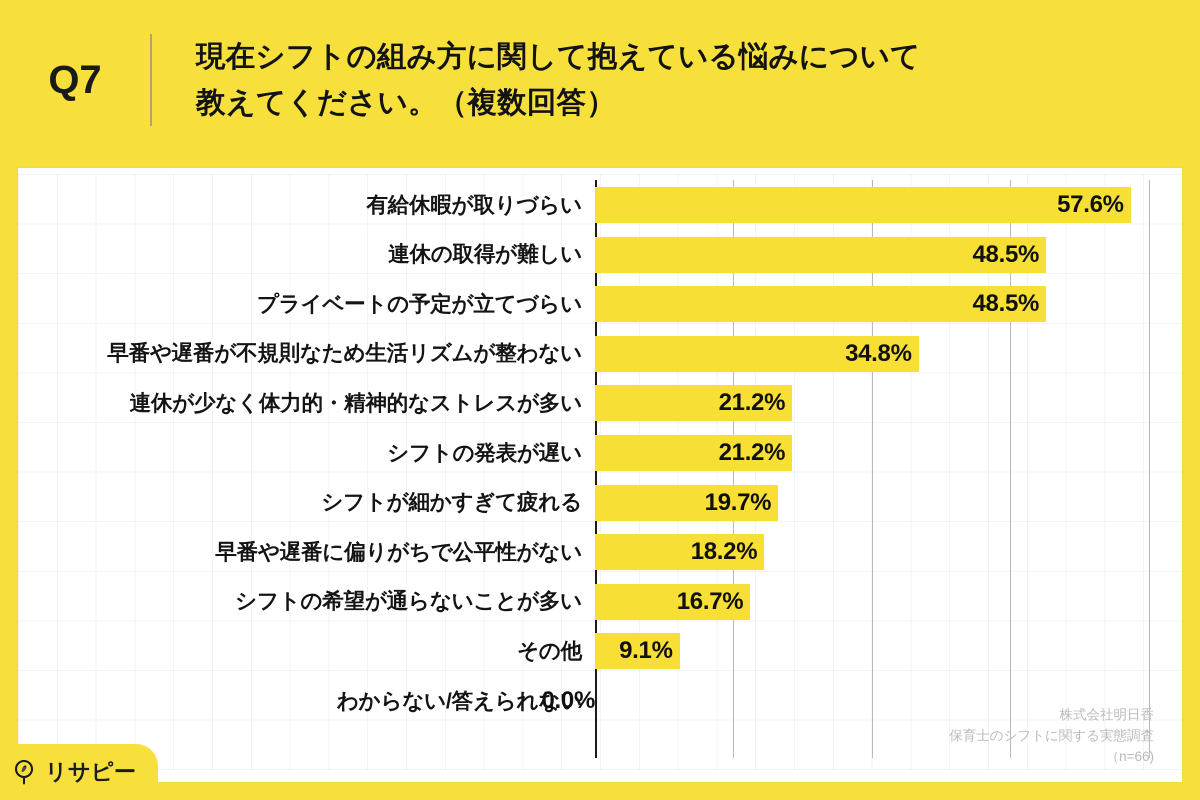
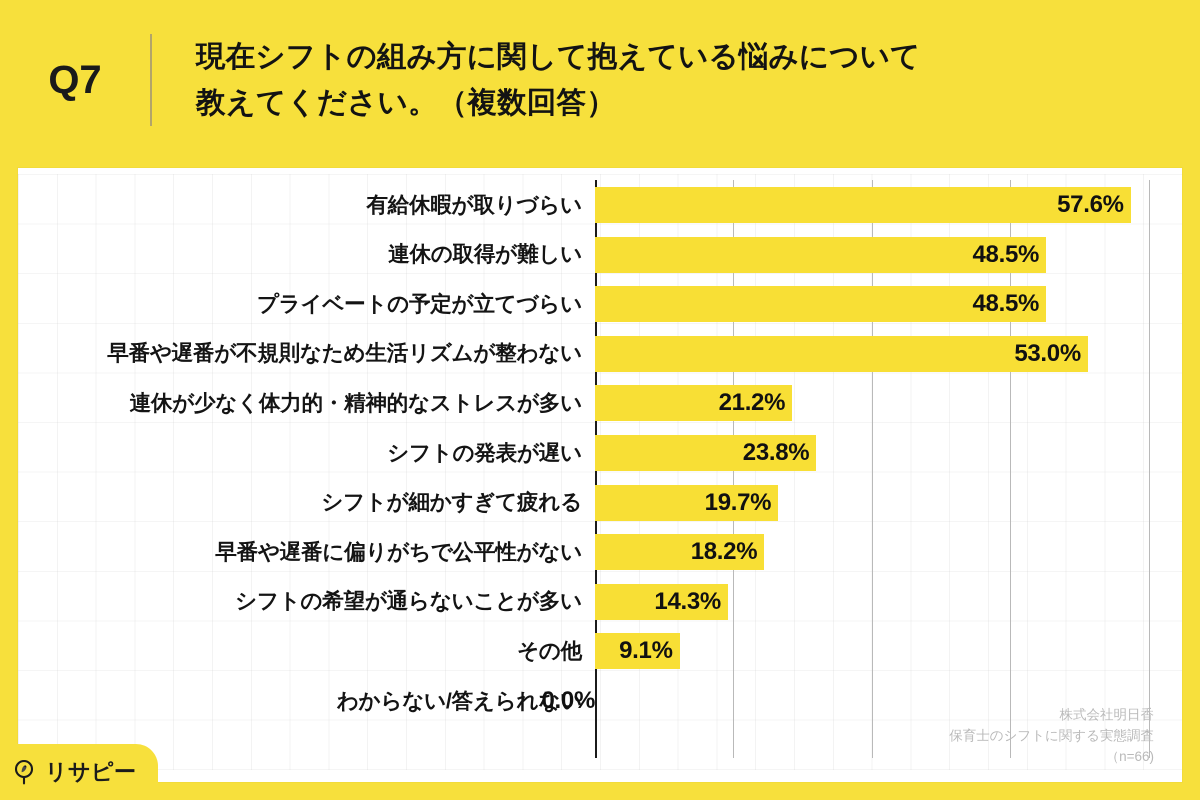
早番や遅番が不規則なため生活リズムが整わない: 34.8% -> 53.0%
シフトの発表が遅い: 21.2% -> 23.8%
シフトの希望が通らないことが多い: 16.7% -> 14.3%
